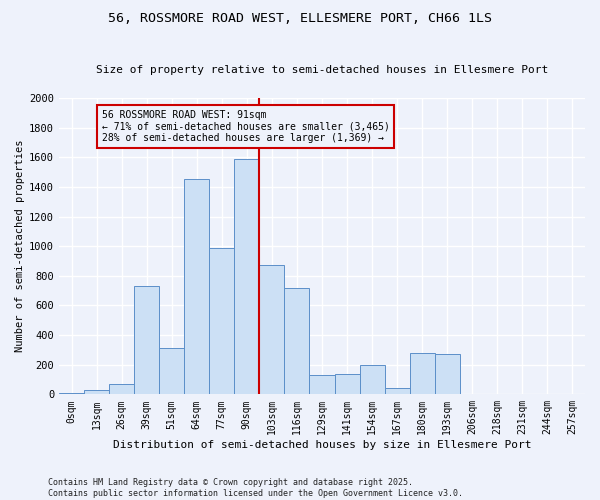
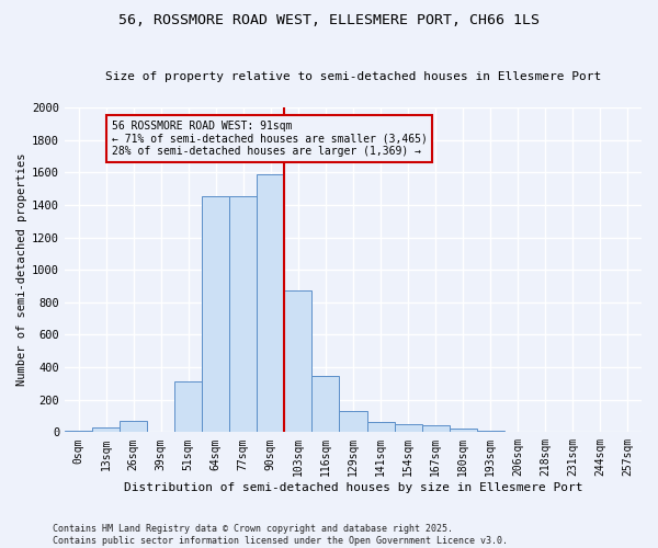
39sqm: 730 -> 0
77sqm: 990 -> 1460
116sqm: 720 -> 340
141sqm: 140 -> 60
154sqm: 200 -> 50
180sqm: 280 -> 20
193sqm: 270 -> 10
